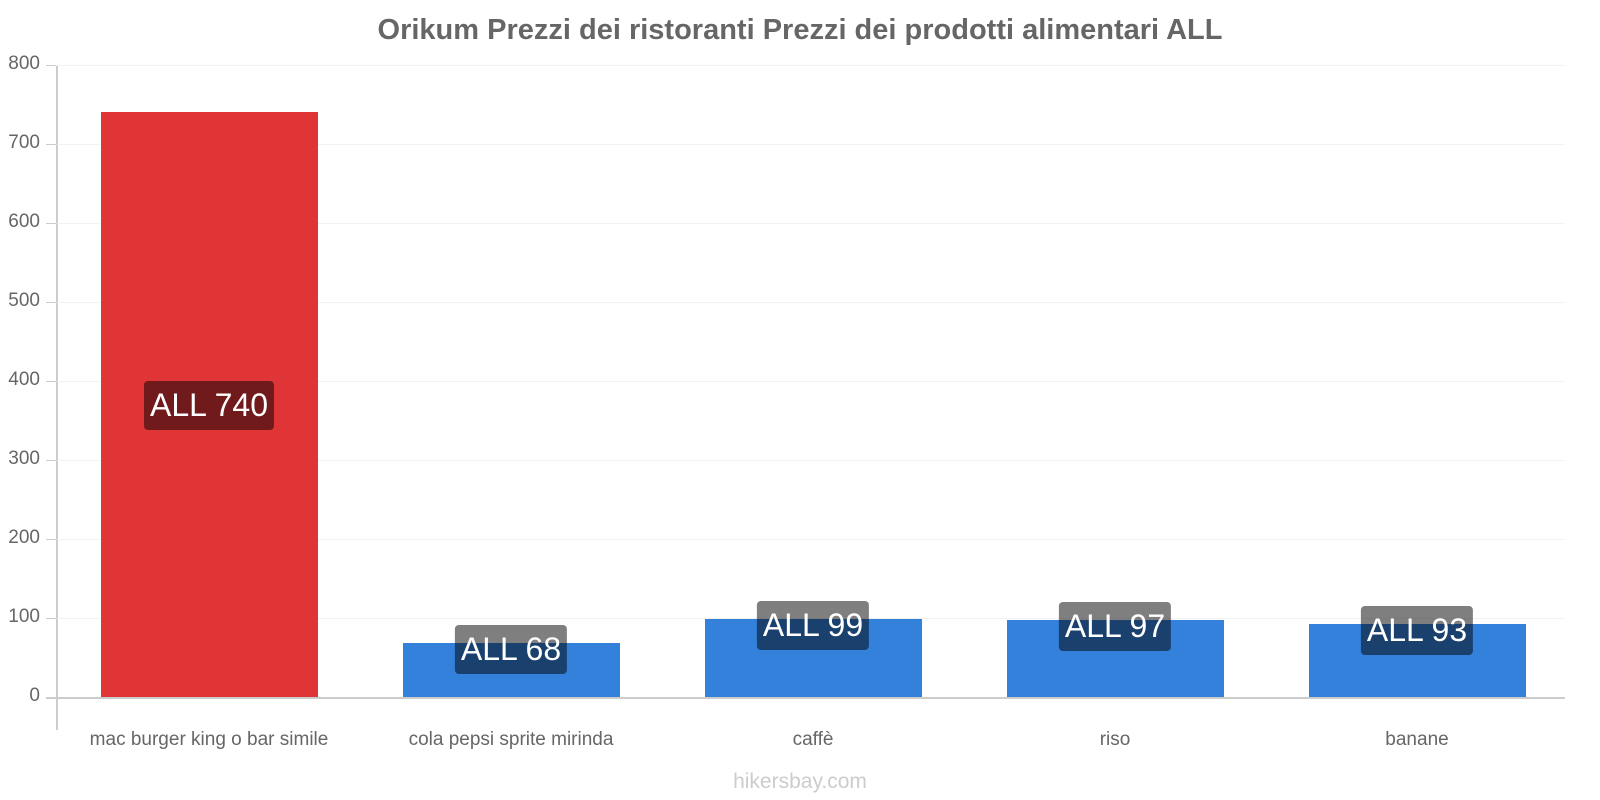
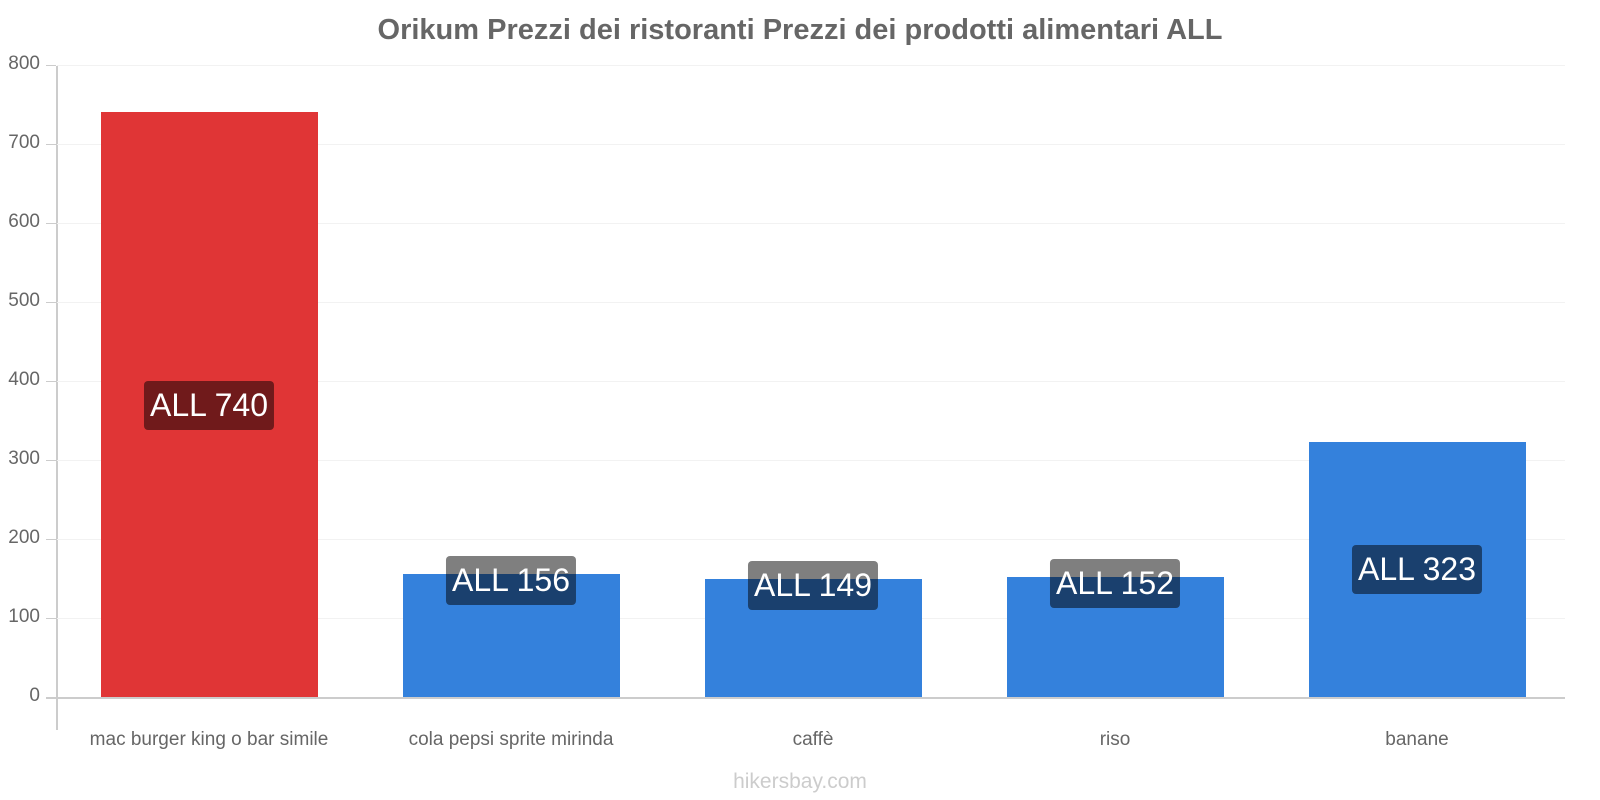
cola pepsi sprite mirinda: 68 -> 156
caffè: 99 -> 149
riso: 97 -> 152
banane: 93 -> 323
